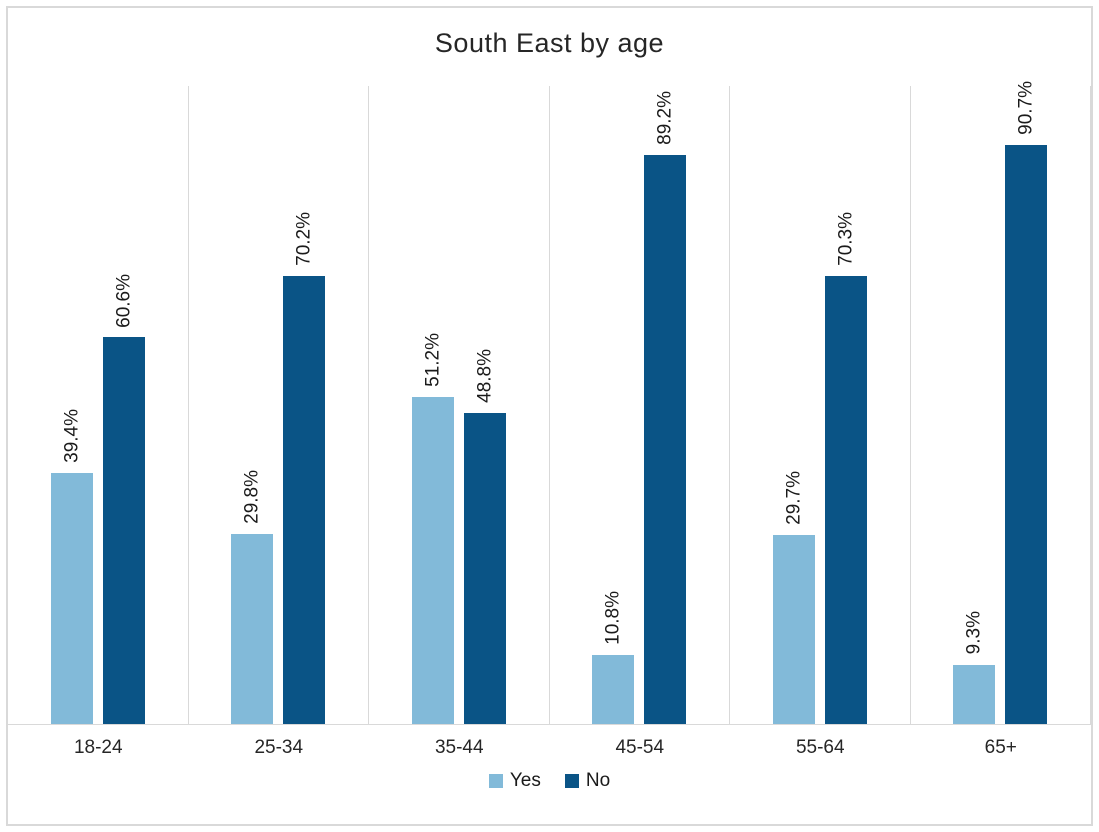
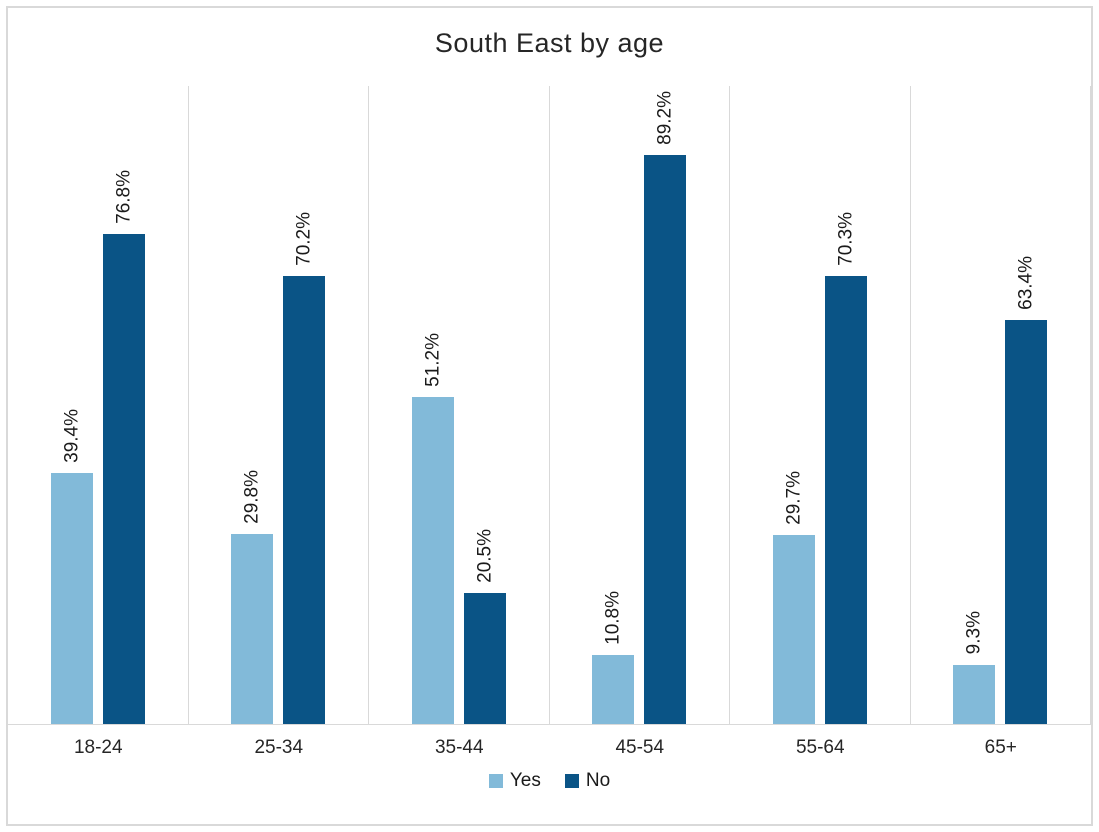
No/18-24: 60.6% -> 76.8%
No/35-44: 48.8% -> 20.5%
No/65+: 90.7% -> 63.4%
